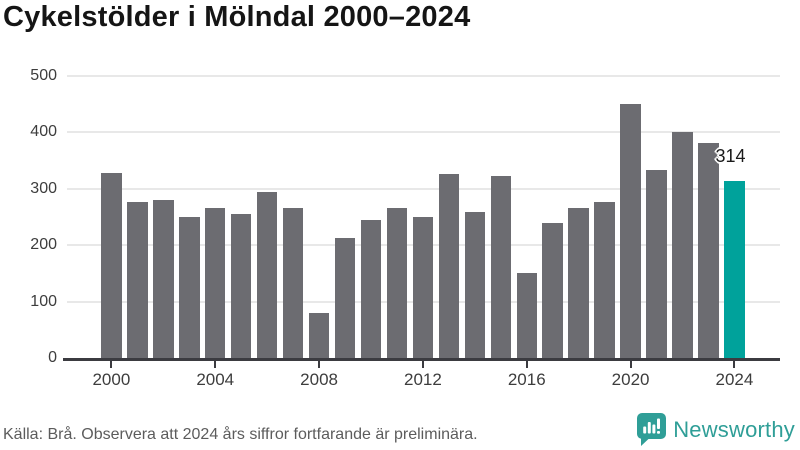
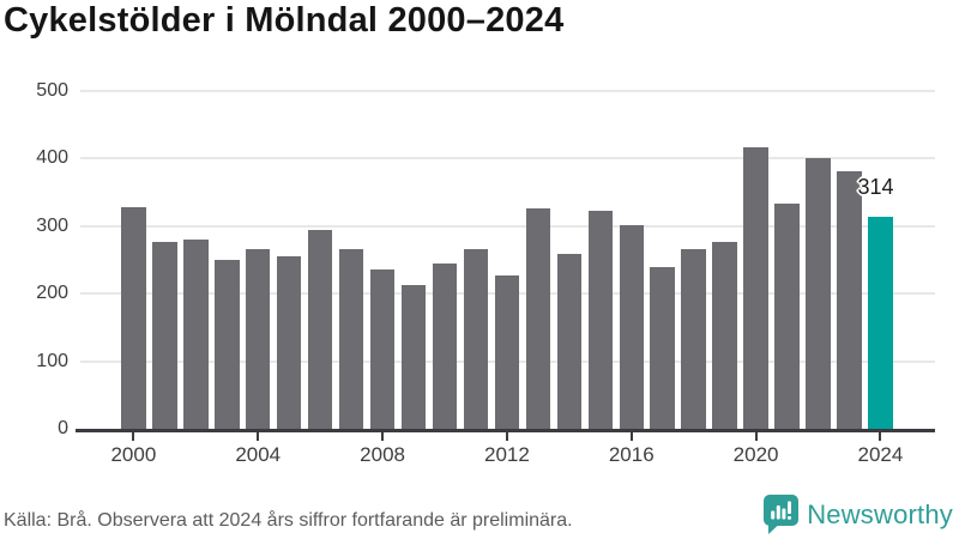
2008: 80 -> 240
2012: 250 -> 230
2016: 150 -> 300
2020: 450 -> 420
